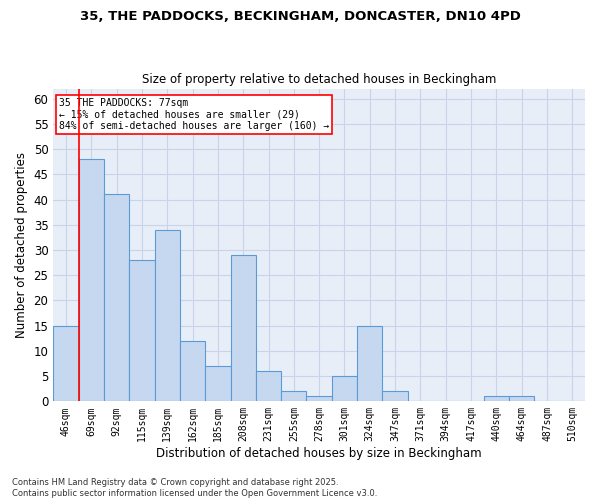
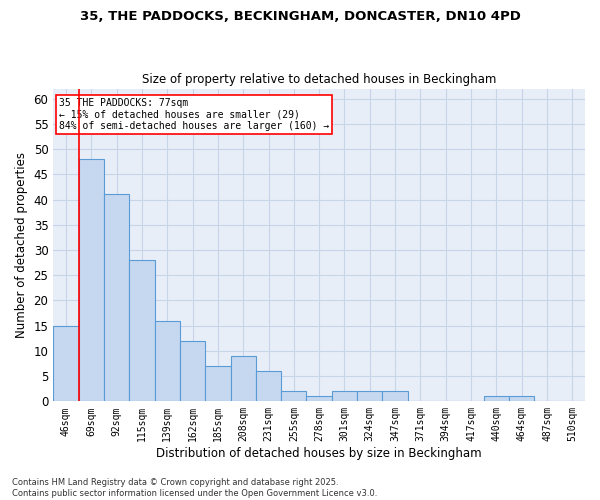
139sqm: 34 -> 16
208sqm: 29 -> 9
301sqm: 5 -> 2
324sqm: 15 -> 2
